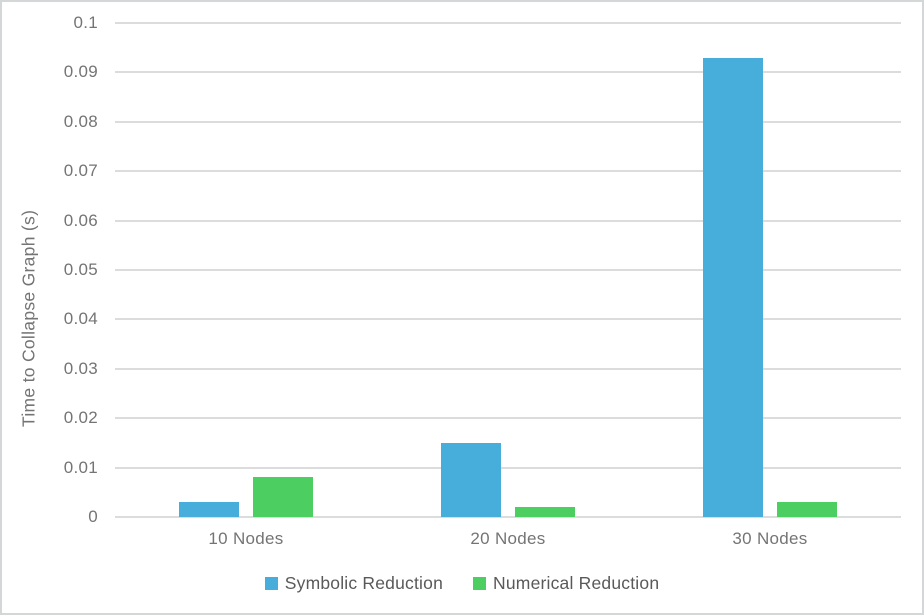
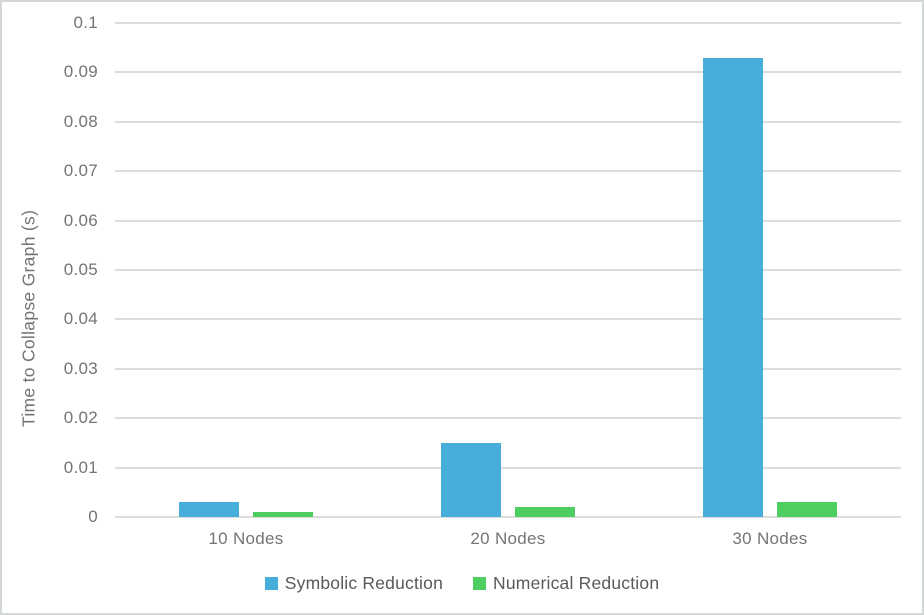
Numerical Reduction/10 Nodes: 0.008 -> 0.001
